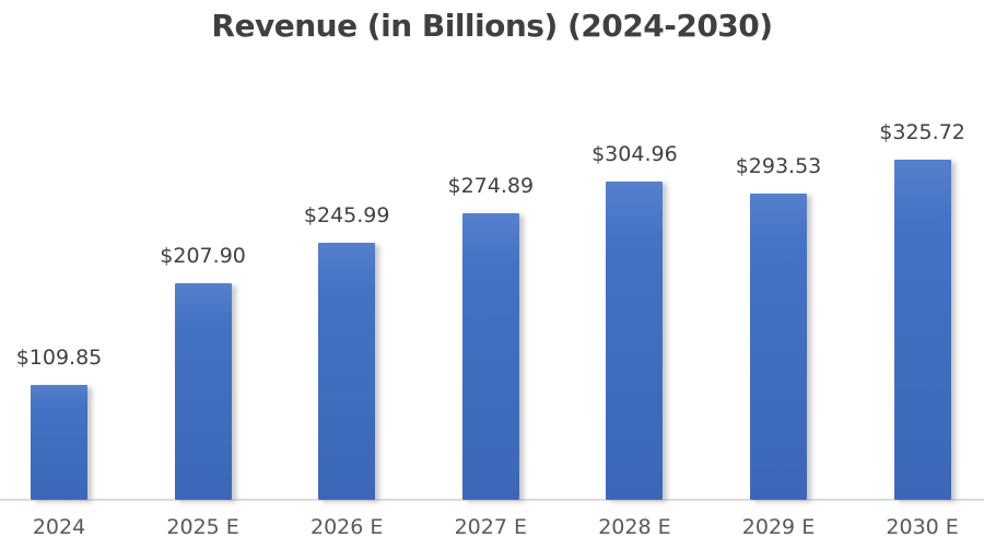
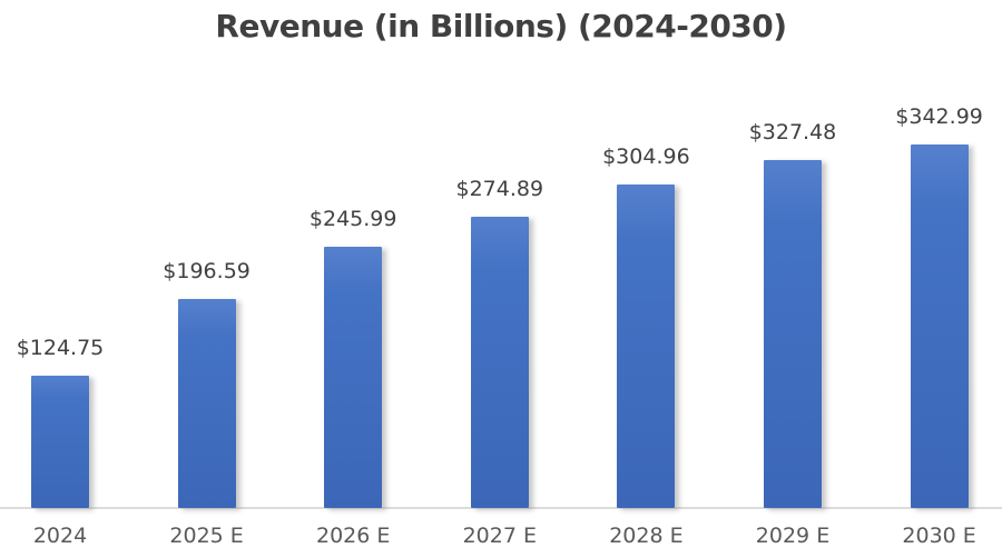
2024: $109.85 -> $124.75
2025 E: $207.90 -> $196.59
2029 E: $293.53 -> $327.48
2030 E: $325.72 -> $342.99
